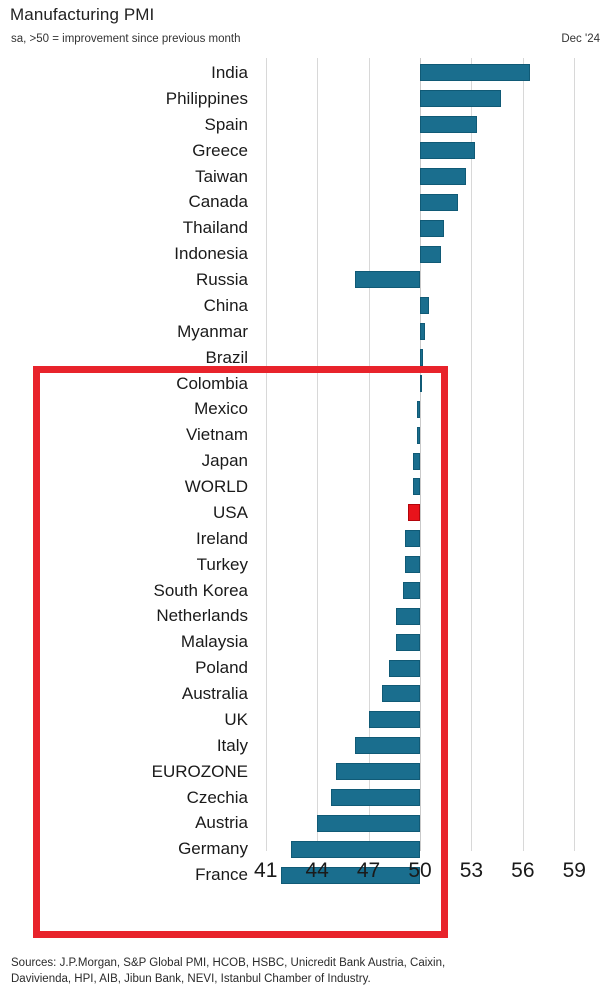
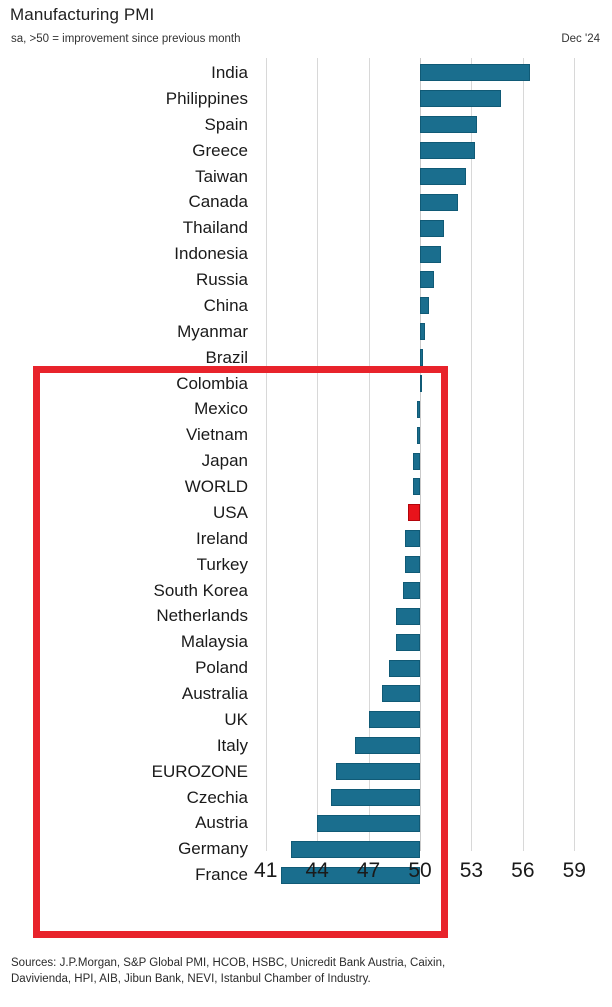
Russia: 46.2 -> 50.8
